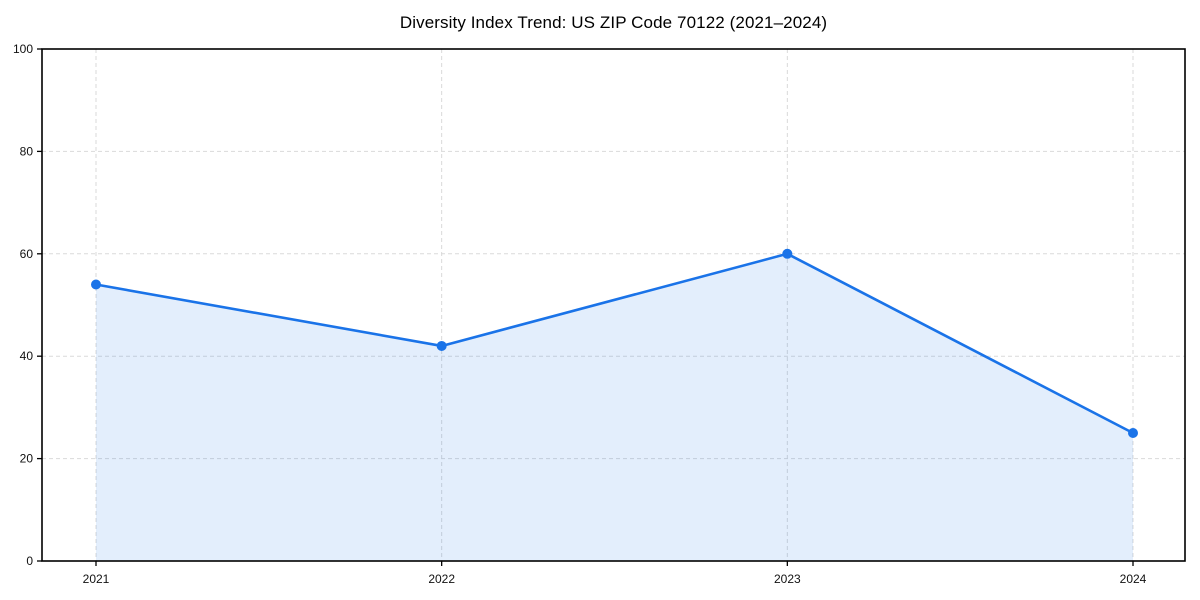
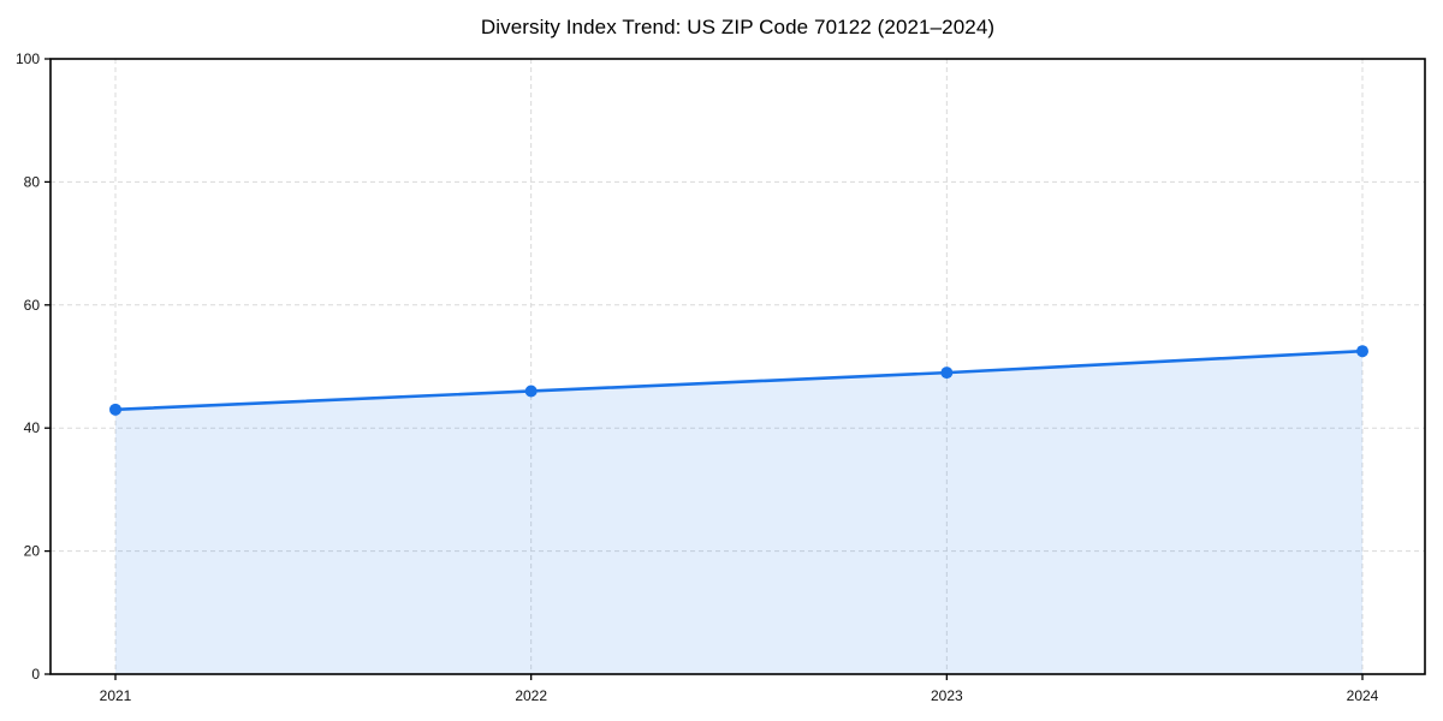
2021: 54 -> 43
2022: 42 -> 46
2023: 60 -> 49
2024: 25 -> 52
